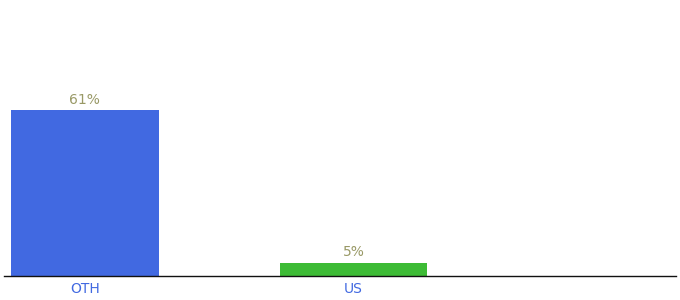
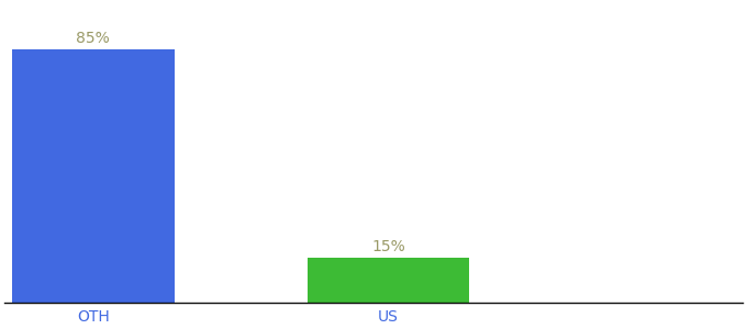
OTH: 61% -> 85%
US: 5% -> 15%
